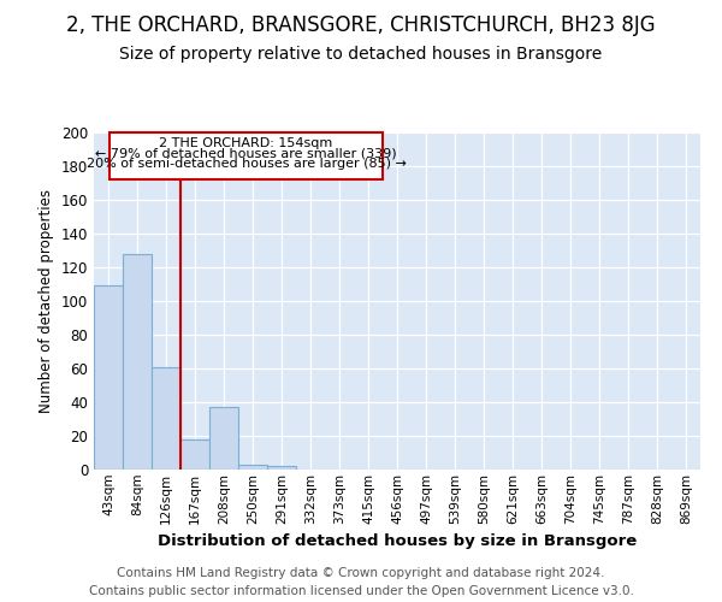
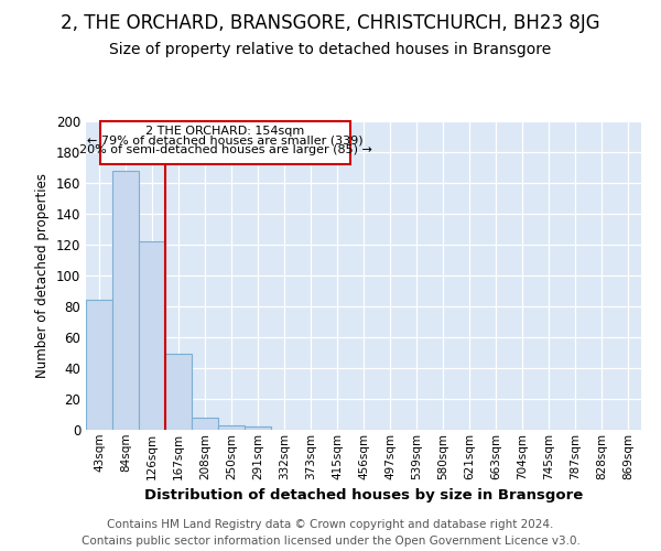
43sqm: 109 -> 84
84sqm: 128 -> 168
126sqm: 61 -> 122
167sqm: 18 -> 49
208sqm: 37 -> 8
